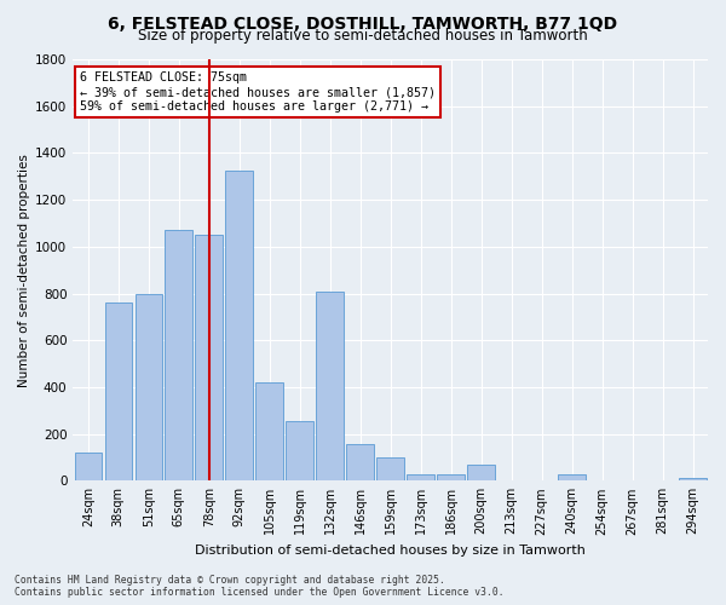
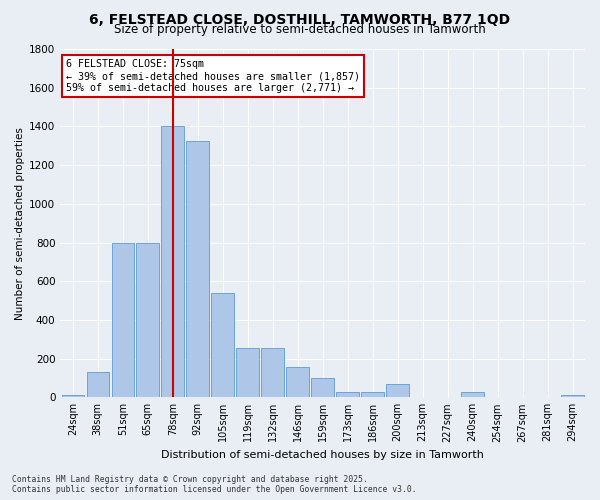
24sqm: 120 -> 10
38sqm: 760 -> 130
65sqm: 1070 -> 800
78sqm: 1050 -> 1400
105sqm: 420 -> 540
132sqm: 810 -> 260
